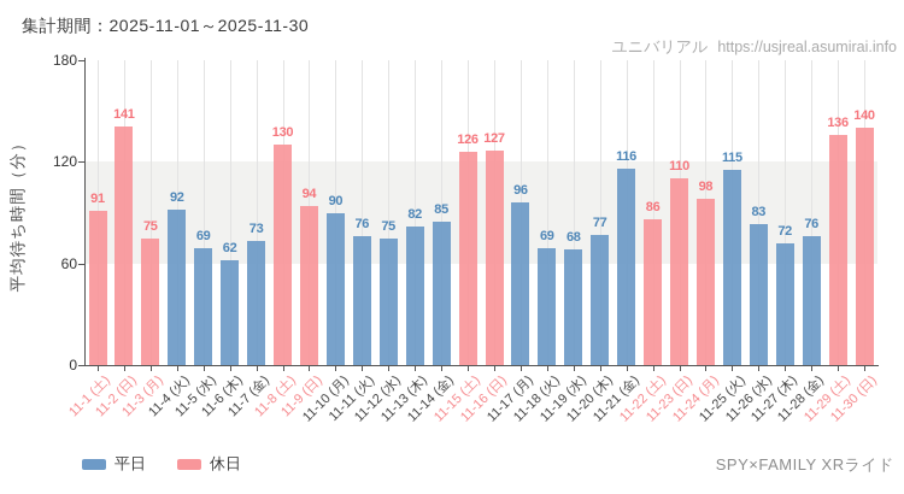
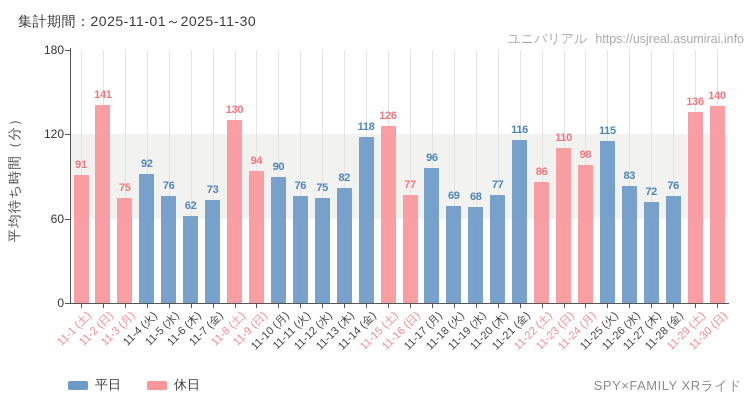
11-5 (水): 69 -> 76
11-14 (金): 85 -> 118
11-16 (日): 127 -> 77
